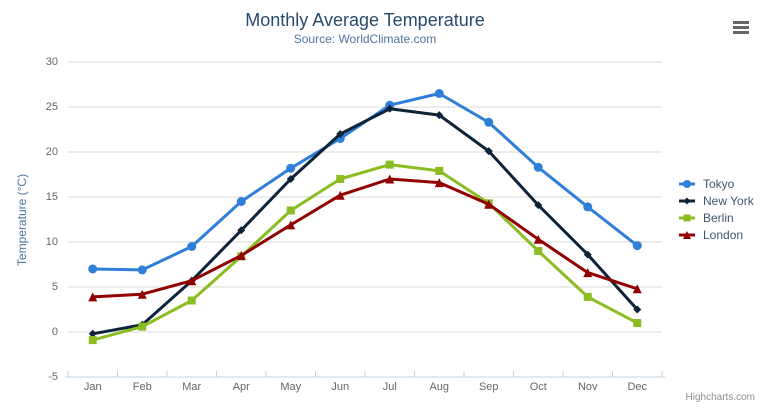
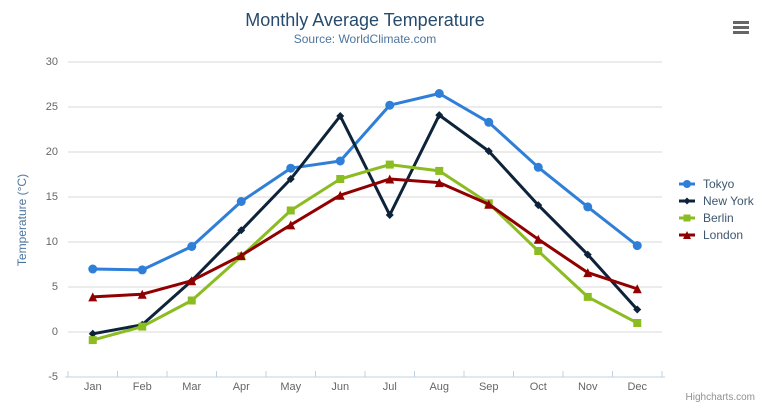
Tokyo/Jun: 22 -> 19
New York/Jun: 22 -> 24
New York/Jul: 25 -> 13
